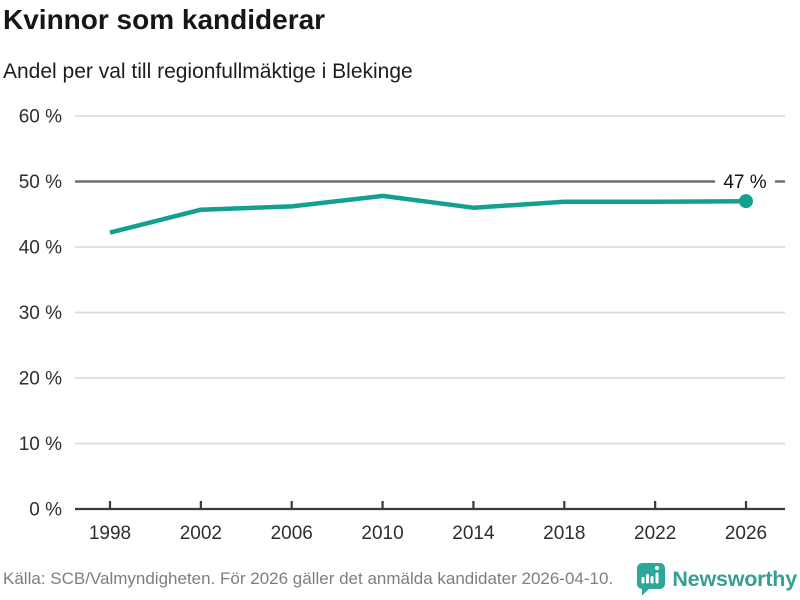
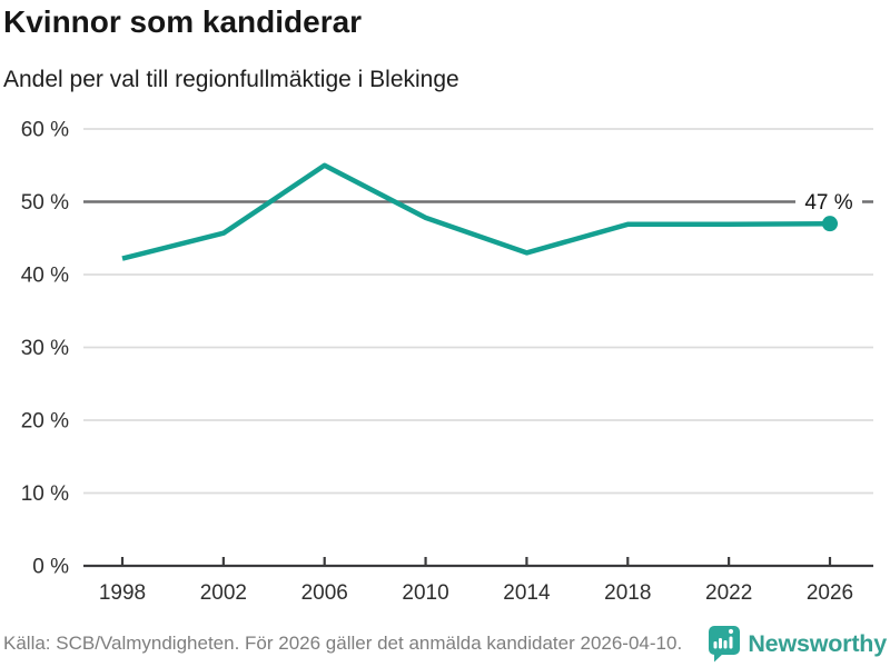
2006: 46% -> 55%
2014: 46% -> 43%
